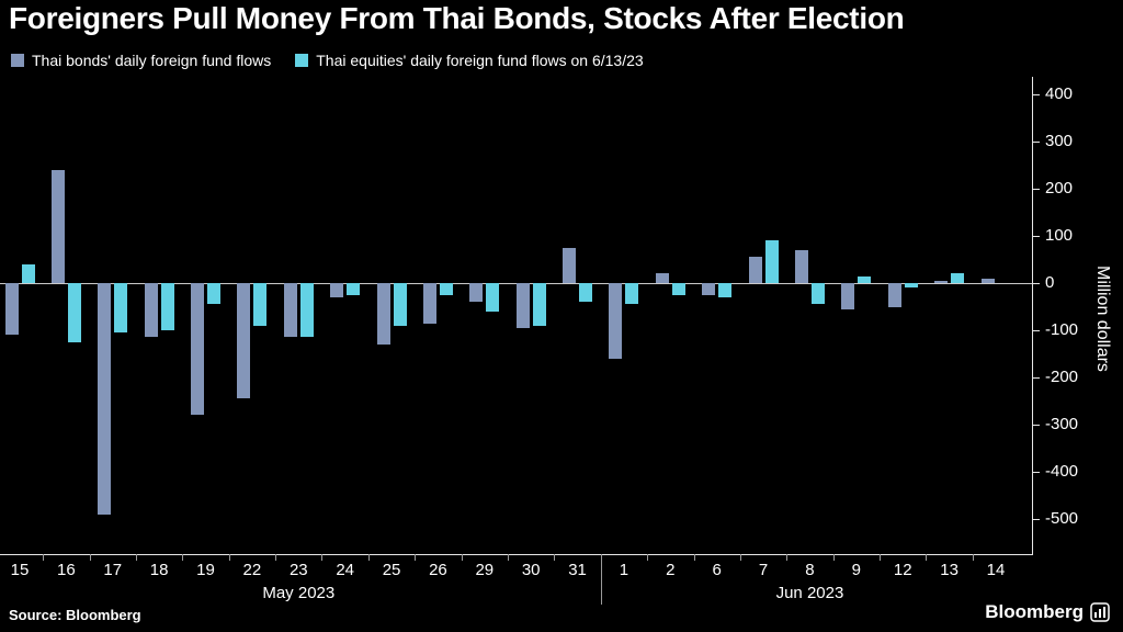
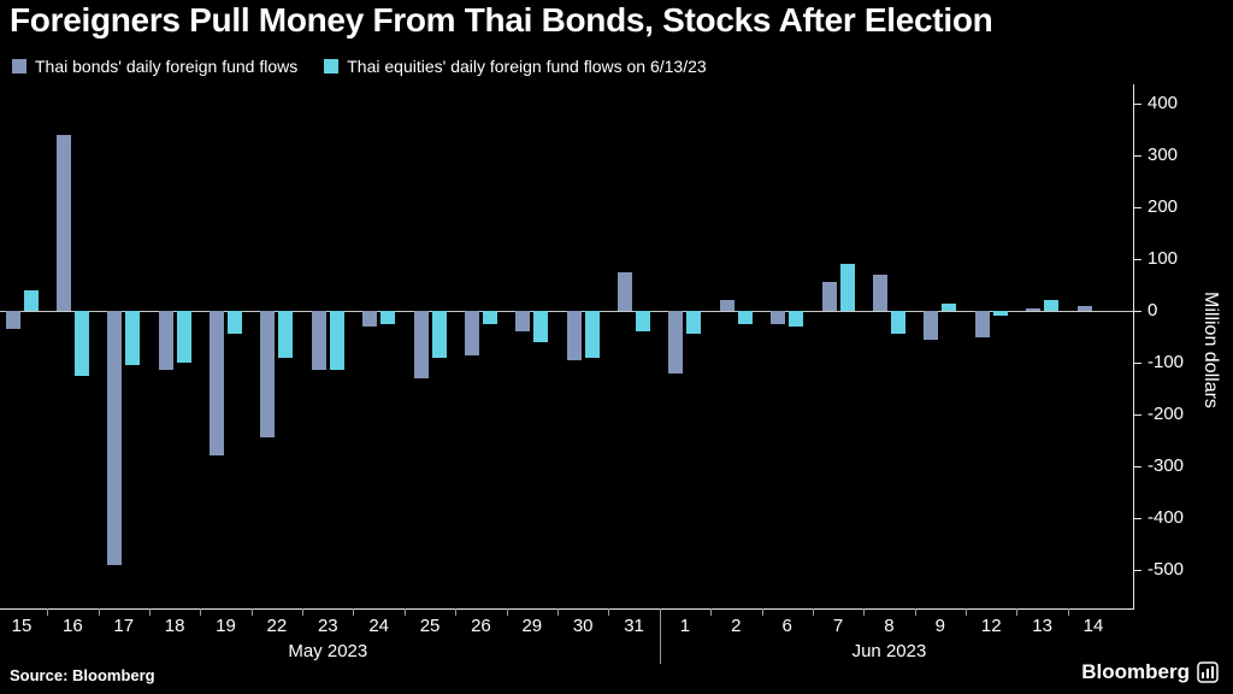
Thai bonds' daily foreign fund flows/15: -110 -> -40
Thai bonds' daily foreign fund flows/16: 240 -> 340
Thai bonds' daily foreign fund flows/1: -160 -> -120
